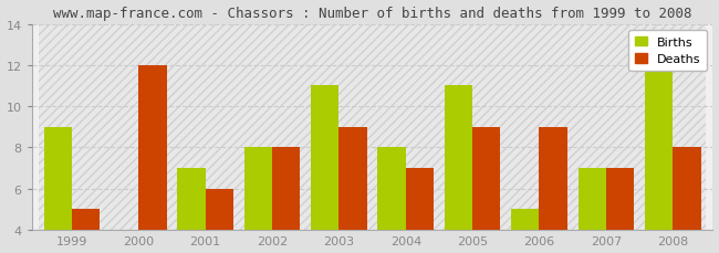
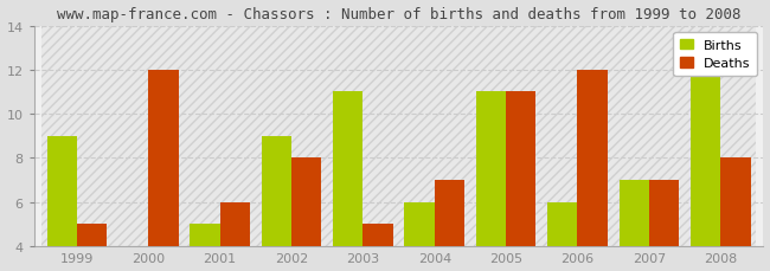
Births/2001: 7 -> 5
Births/2002: 8 -> 9
Deaths/2003: 9 -> 5
Births/2004: 8 -> 6
Deaths/2005: 9 -> 11
Births/2006: 5 -> 6
Deaths/2006: 9 -> 12
